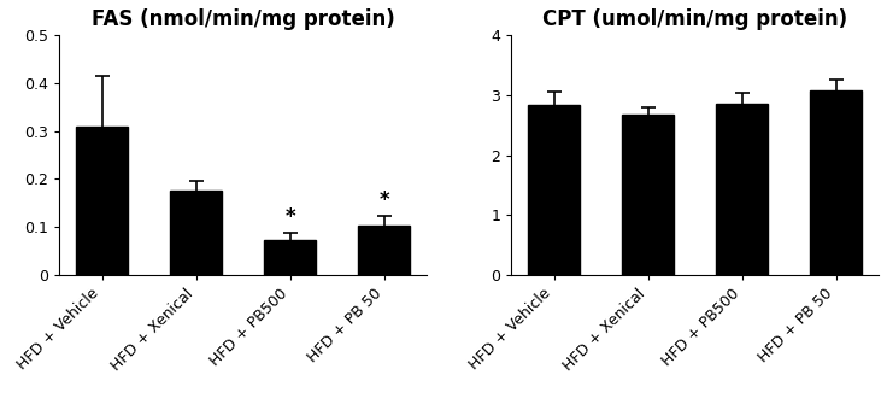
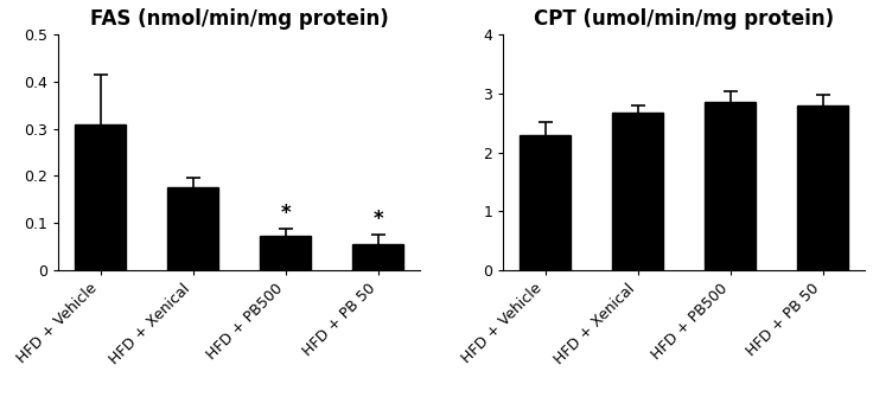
FAS (nmol/min/mg protein)/HFD + PB 50: 0.104 -> 0.055
CPT (umol/min/mg protein)/HFD + Vehicle: 2.83 -> 2.30
CPT (umol/min/mg protein)/HFD + PB 50: 3.08 -> 2.80
